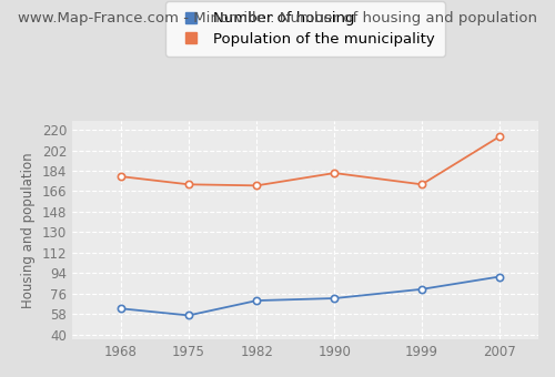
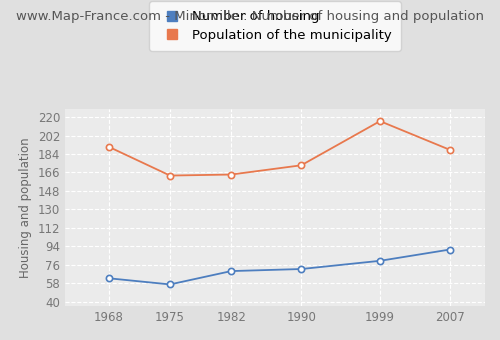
Population of the municipality/1968: 179 -> 191
Population of the municipality/1975: 172 -> 163
Population of the municipality/1982: 171 -> 164
Population of the municipality/1990: 182 -> 173
Population of the municipality/1999: 172 -> 216
Population of the municipality/2007: 214 -> 188
